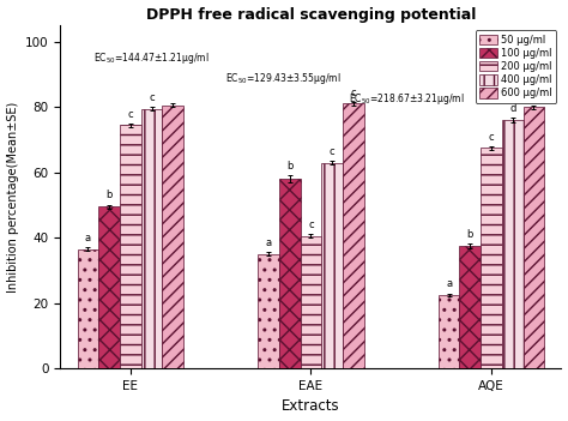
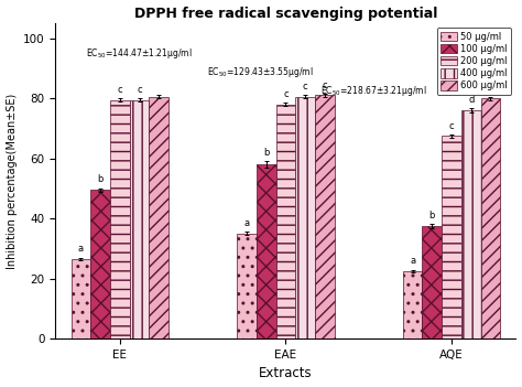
50 μg/ml/EE: 36.5 -> 26.5
200 μg/ml/EE: 74.5 -> 79.5
200 μg/ml/EAE: 40.5 -> 78.0
400 μg/ml/EAE: 63.0 -> 80.5
